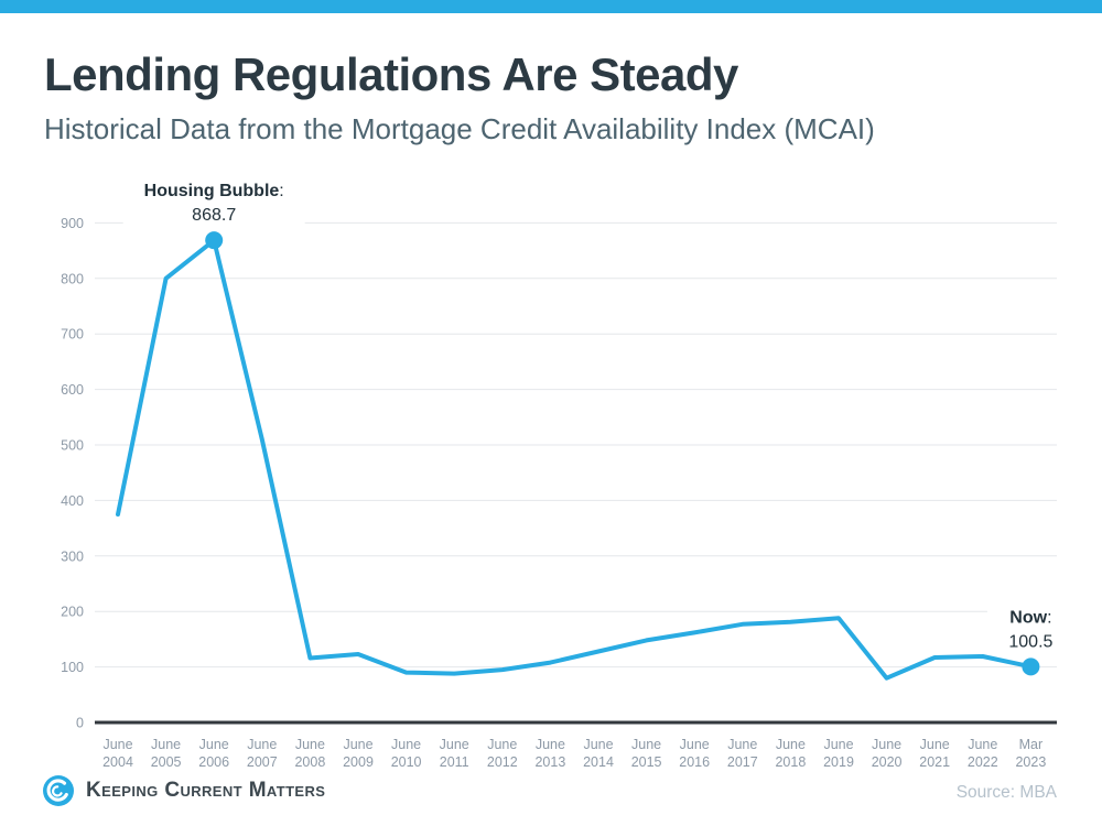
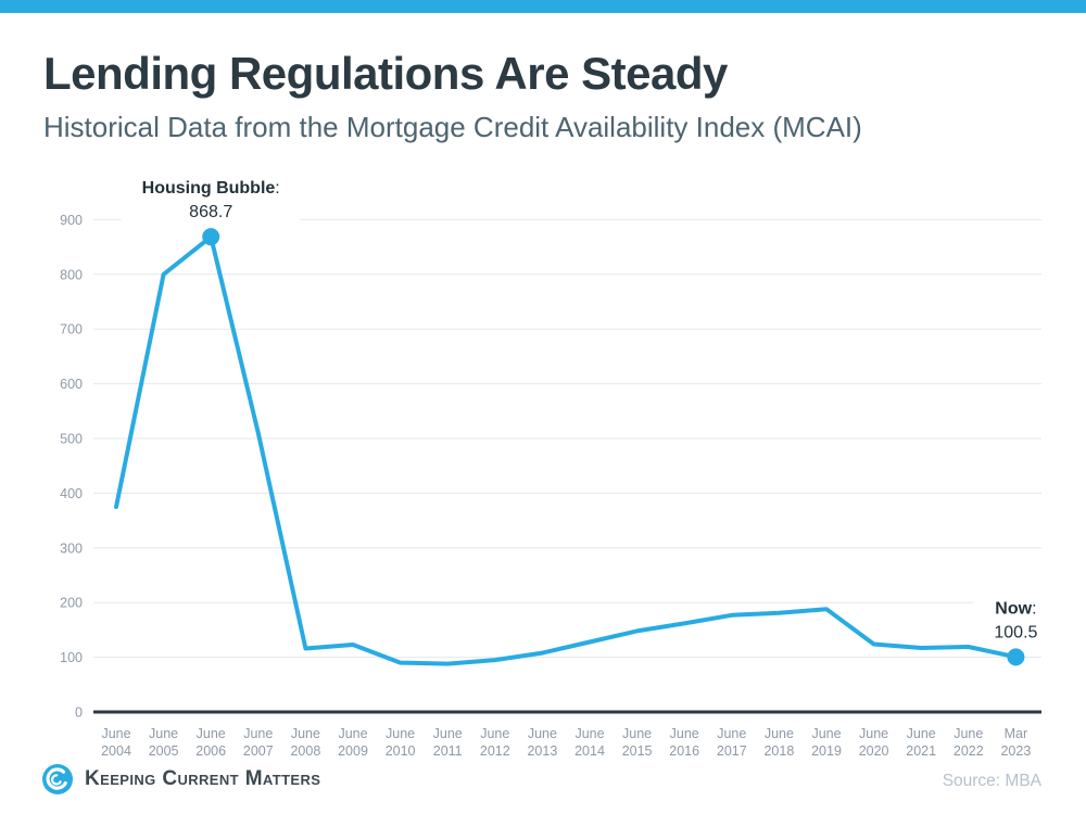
June 2020: 80 -> 120
